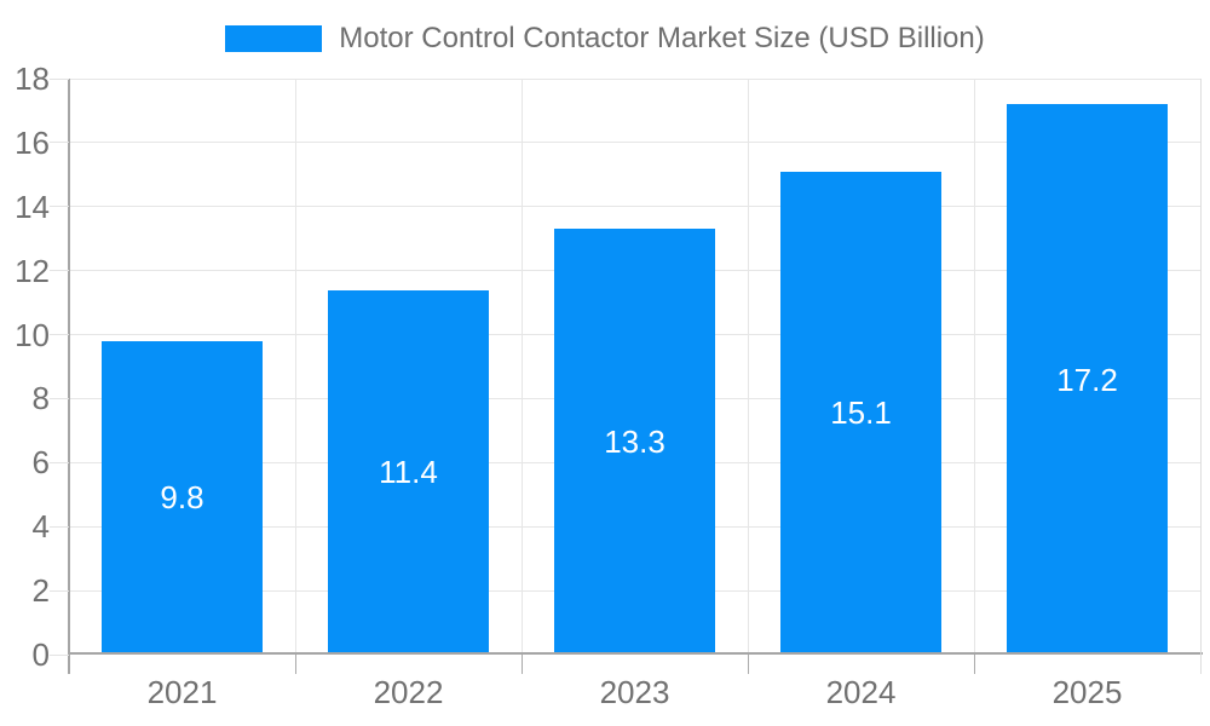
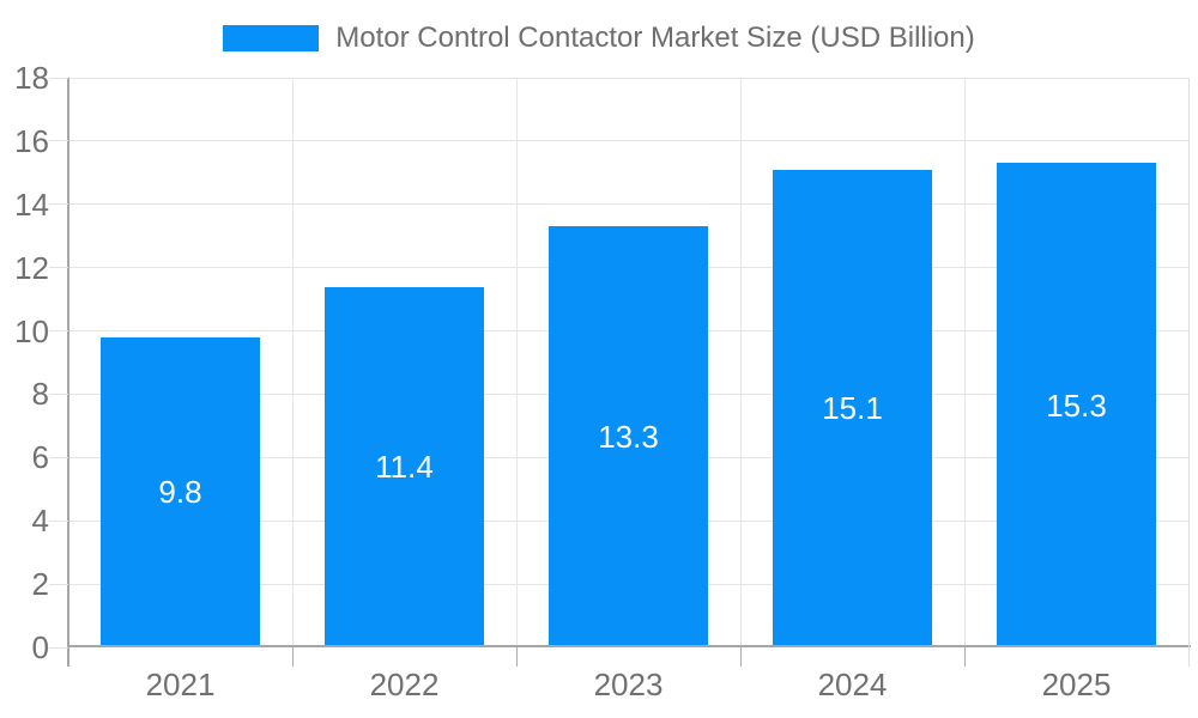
2025: 17.2 -> 15.3
